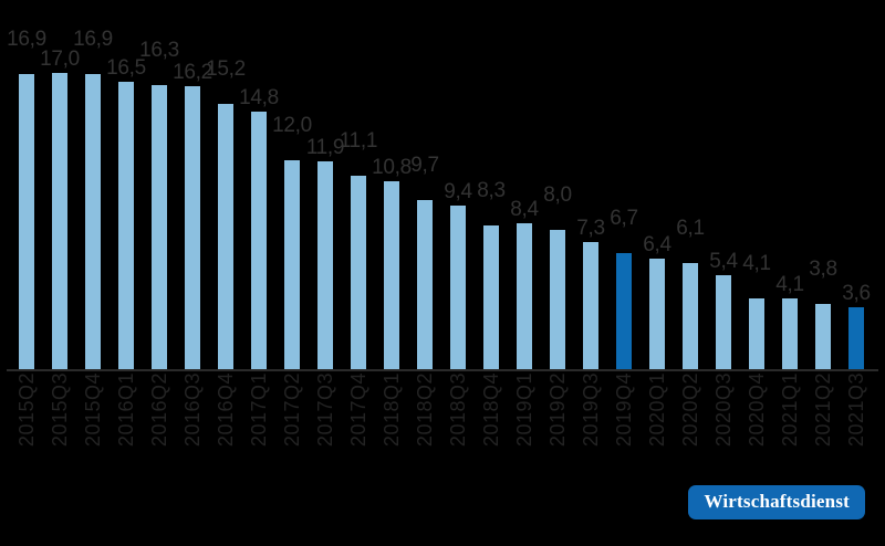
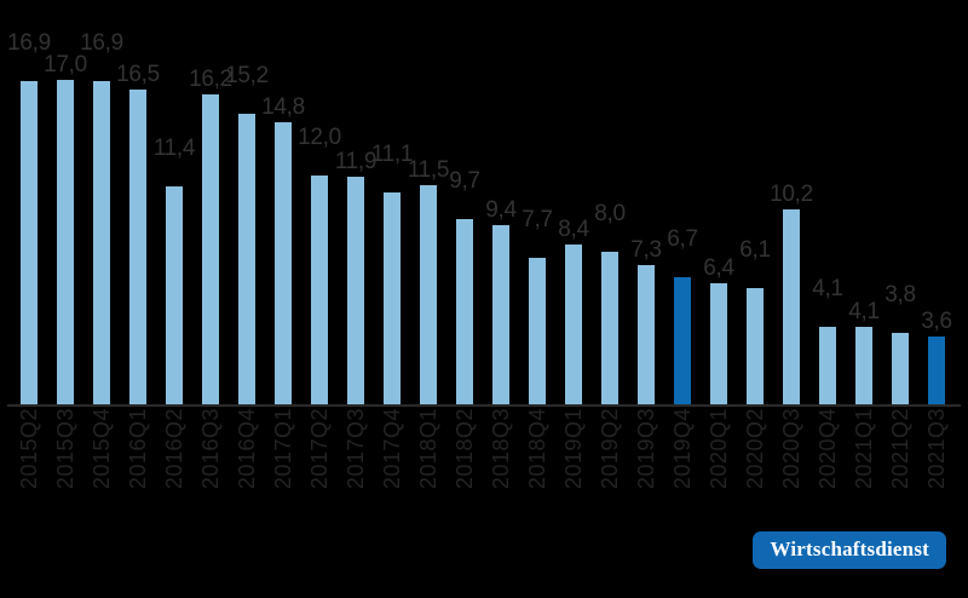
2016Q2: 16,3 -> 11,4
2018Q1: 10,8 -> 11,5
2018Q4: 8,3 -> 7,7
2020Q3: 5,4 -> 10,2
